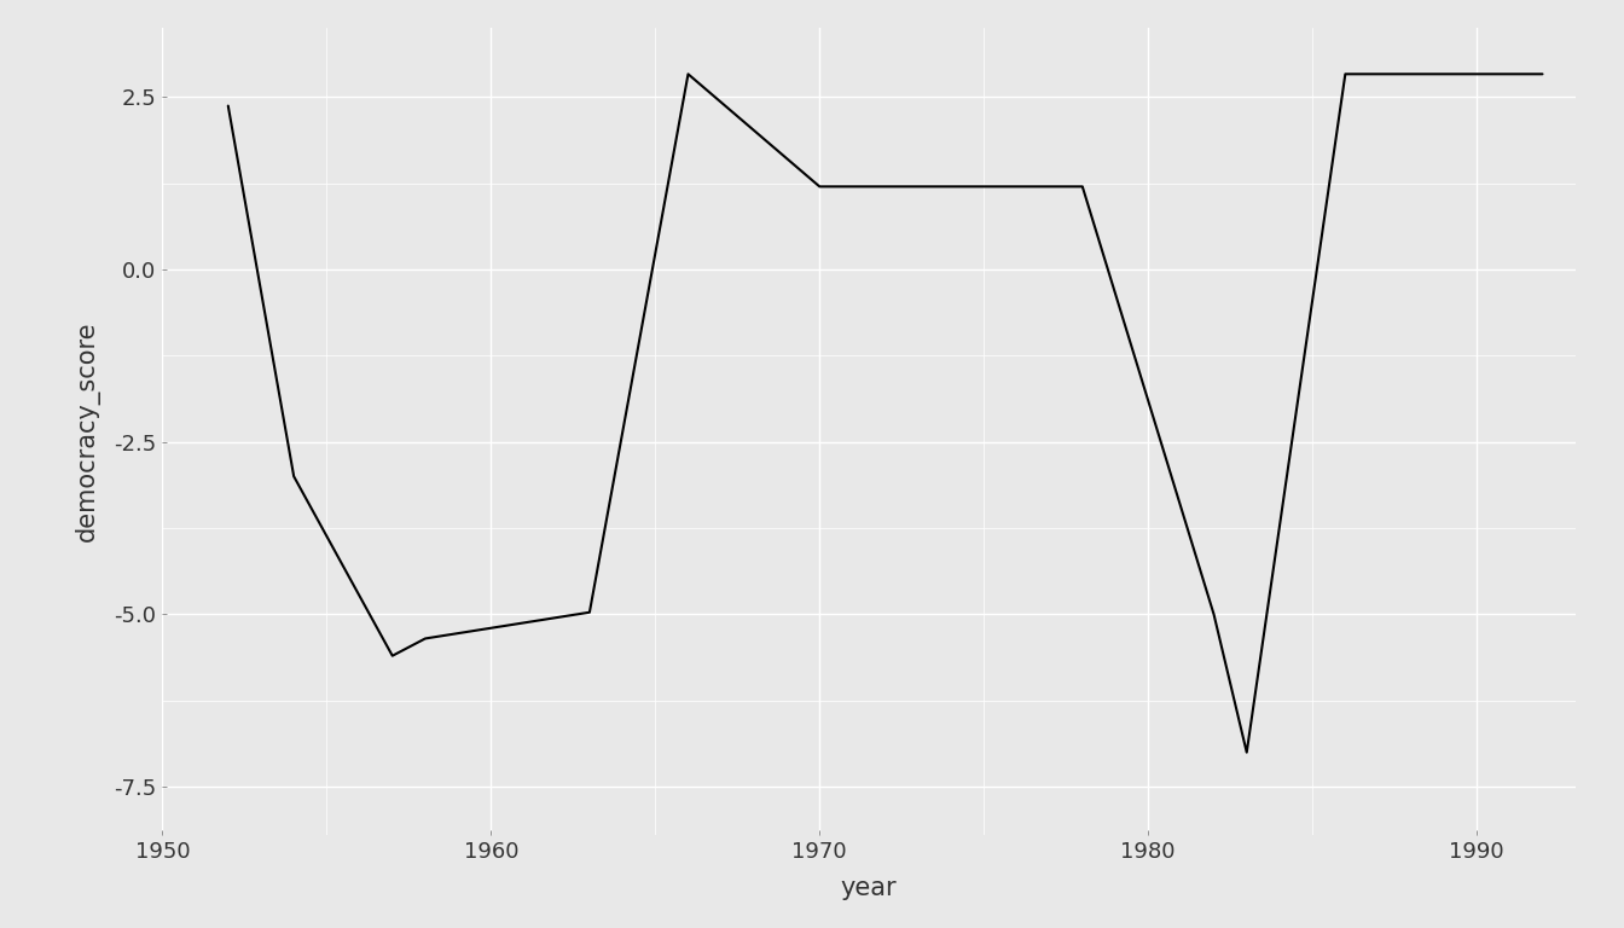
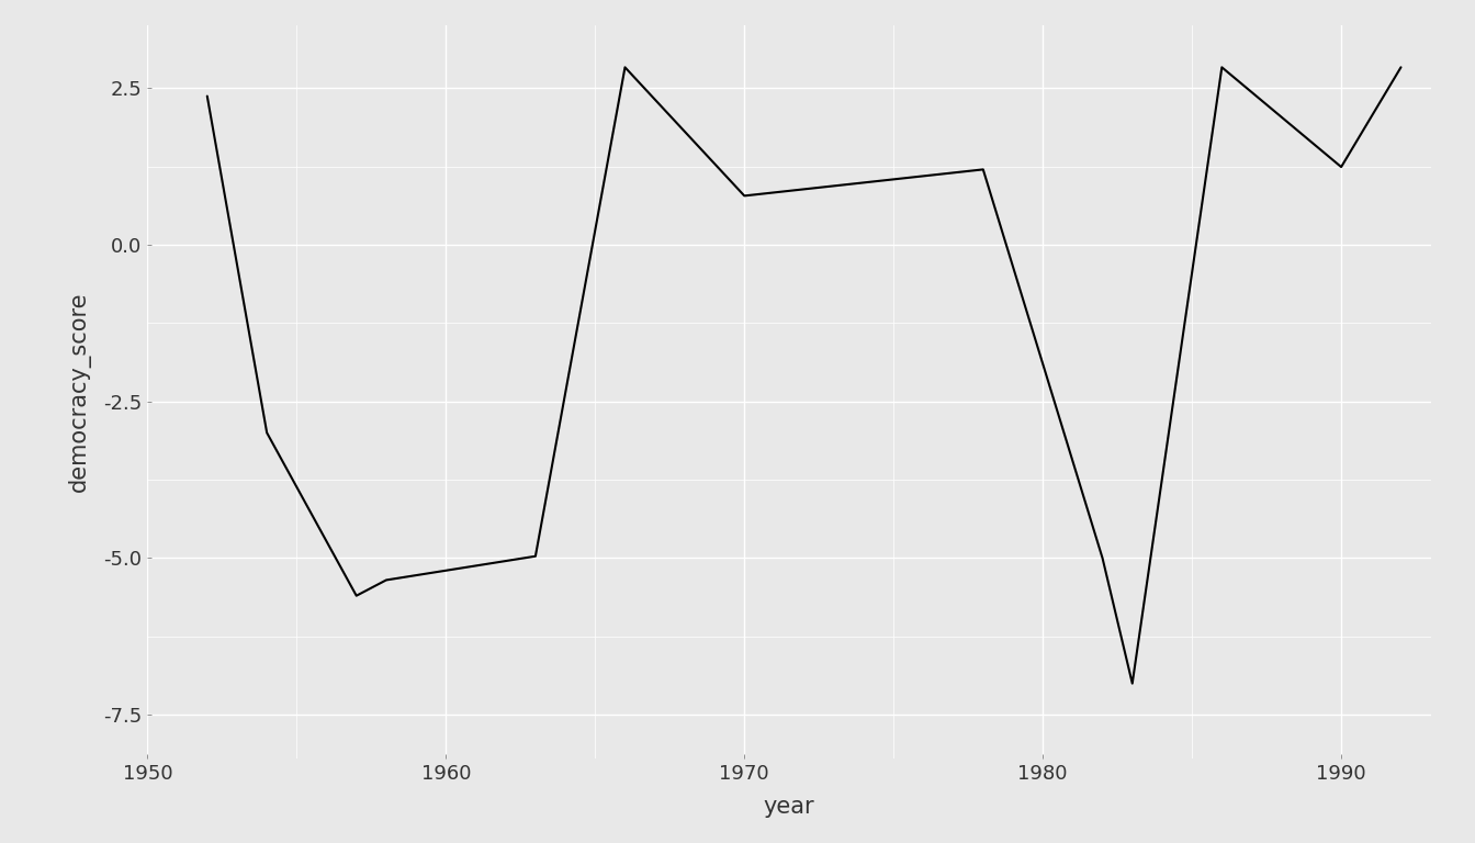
1970: 1.20 -> 0.78
1990: 2.83 -> 1.24
